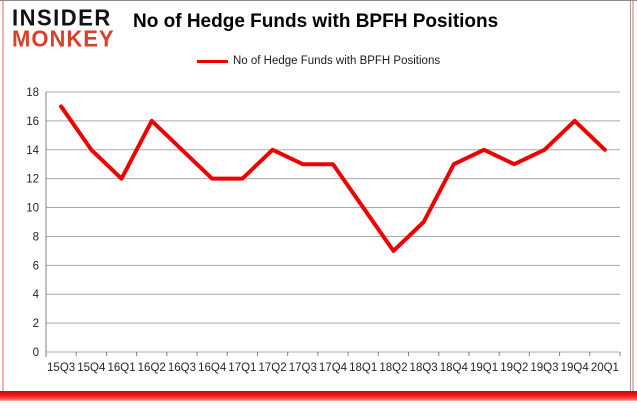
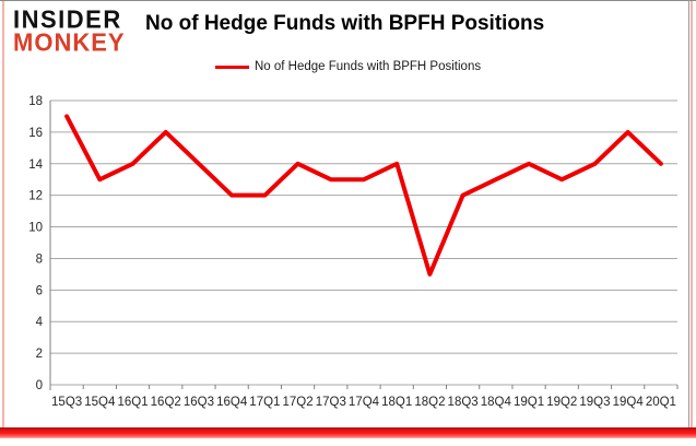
15Q4: 14 -> 13
16Q1: 12 -> 14
18Q1: 10 -> 14
18Q3: 9 -> 12
